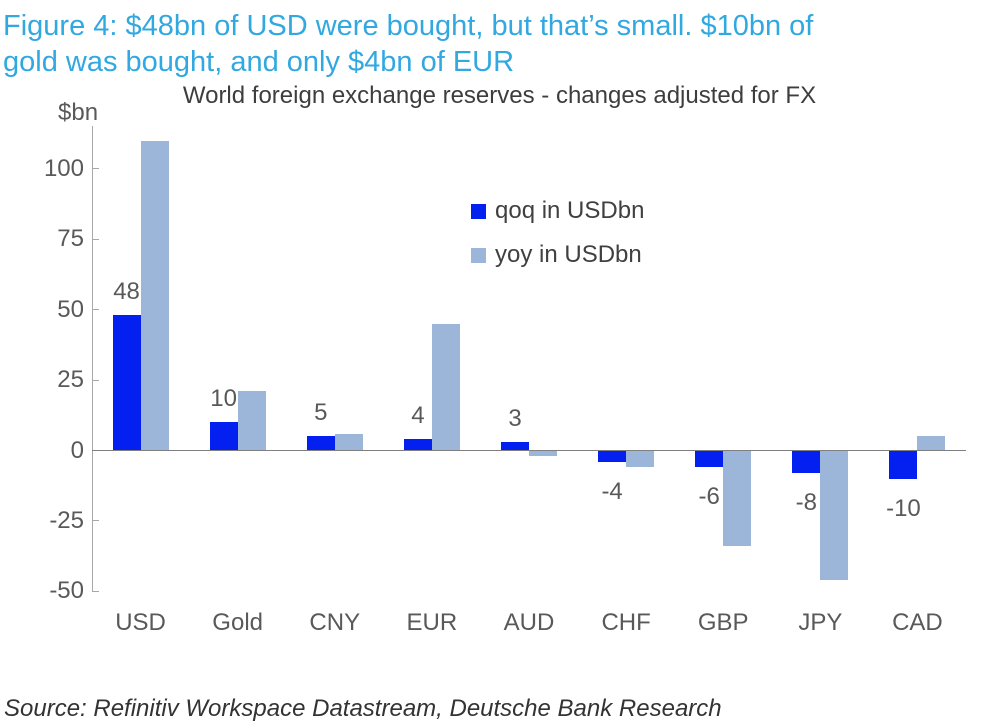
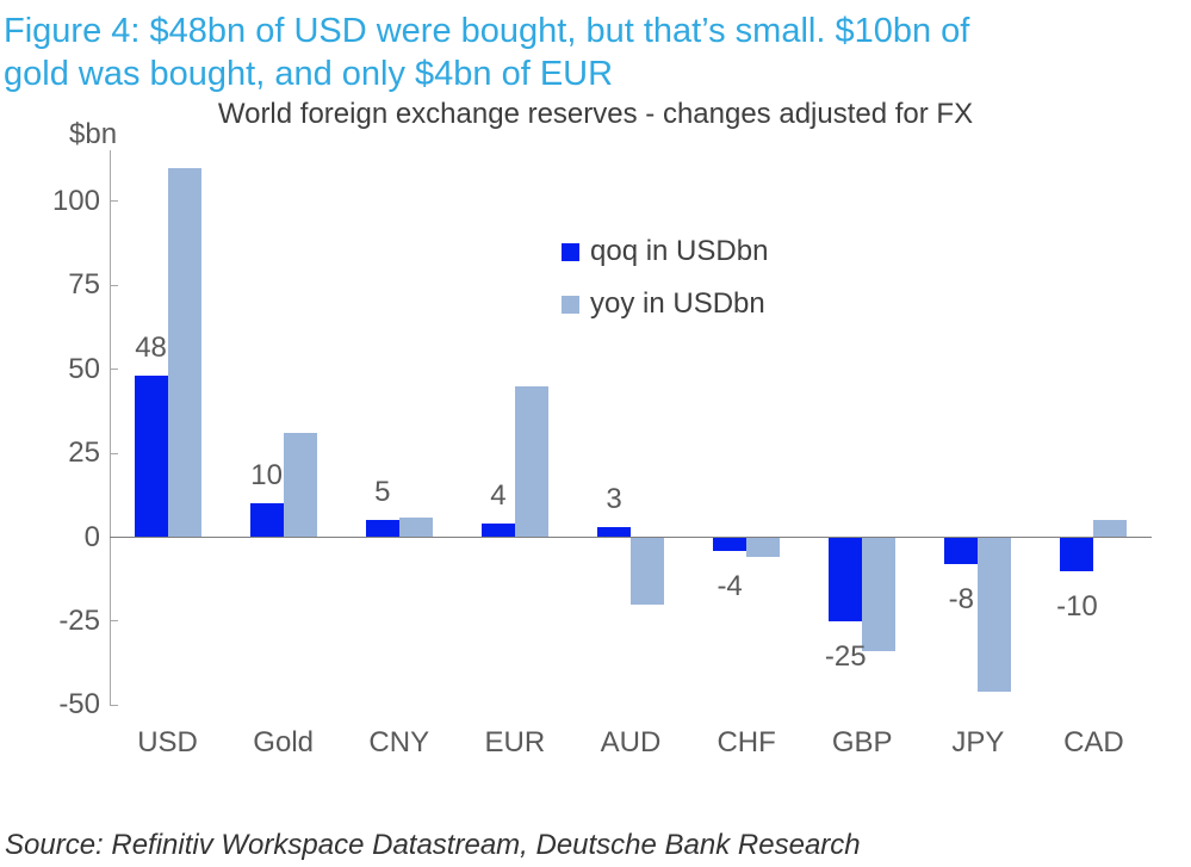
yoy in USDbn/Gold: 21 -> 31
yoy in USDbn/AUD: -2 -> -20
qoq in USDbn/GBP: -6 -> -25
